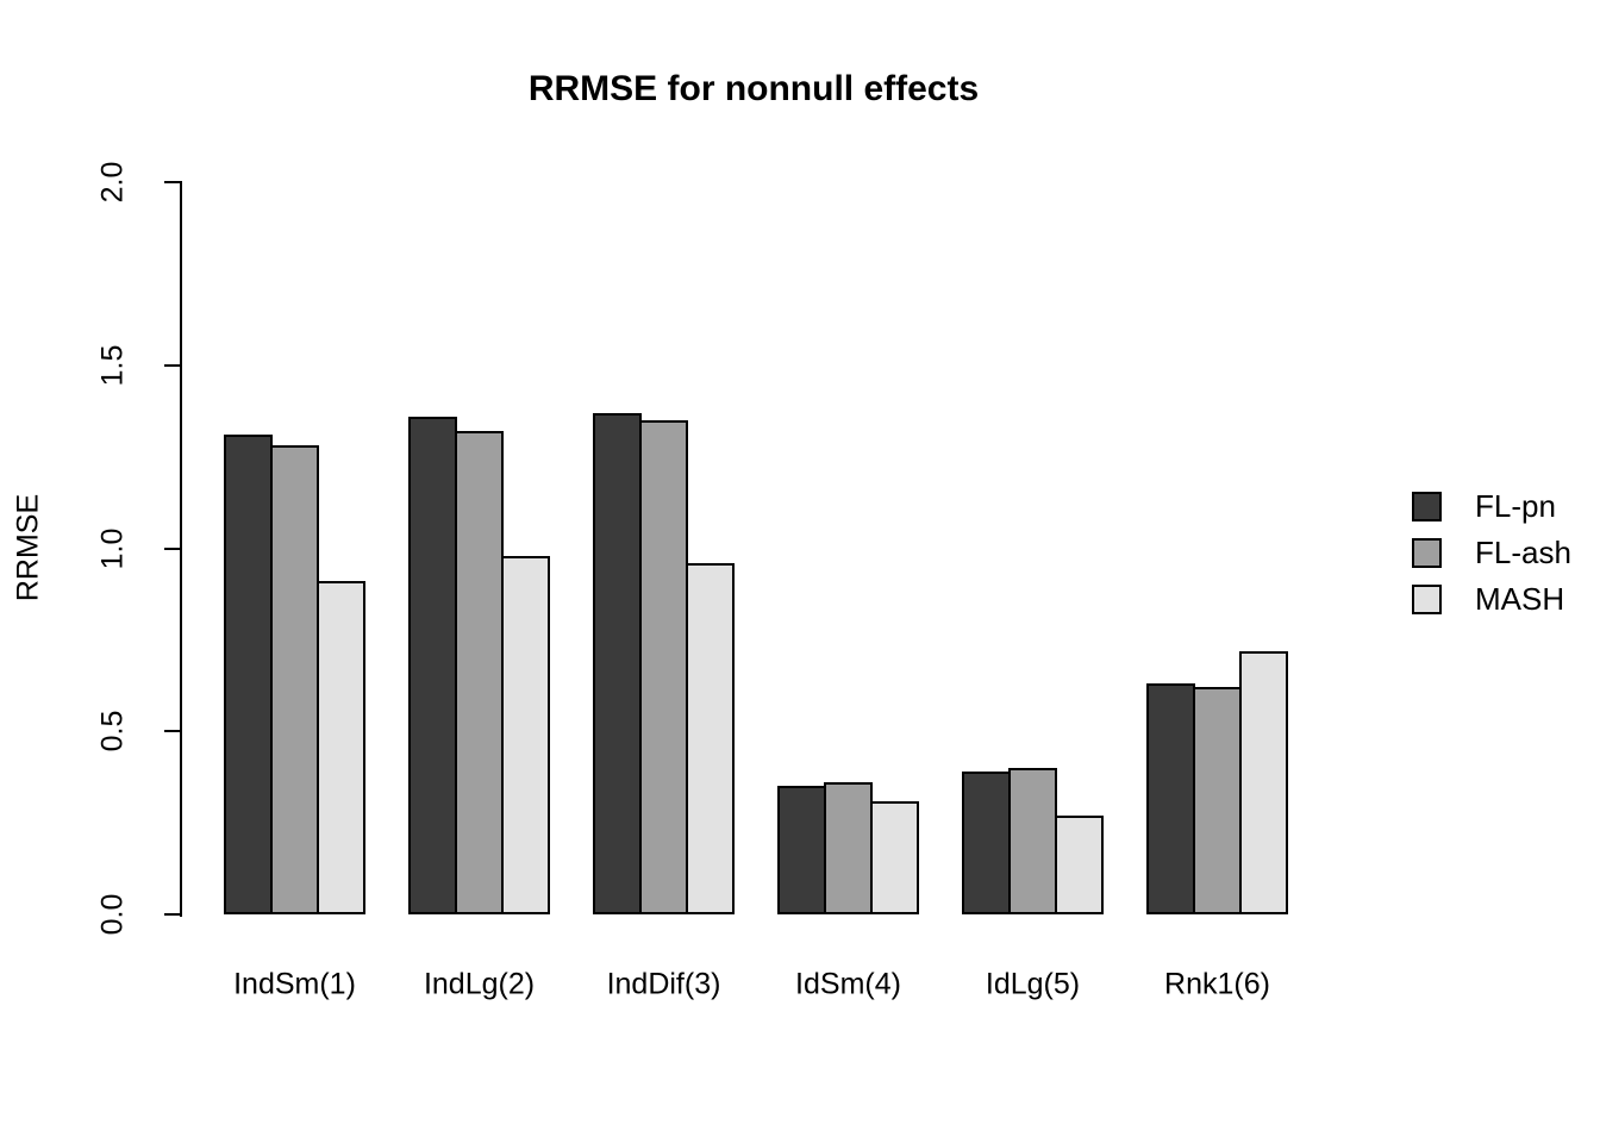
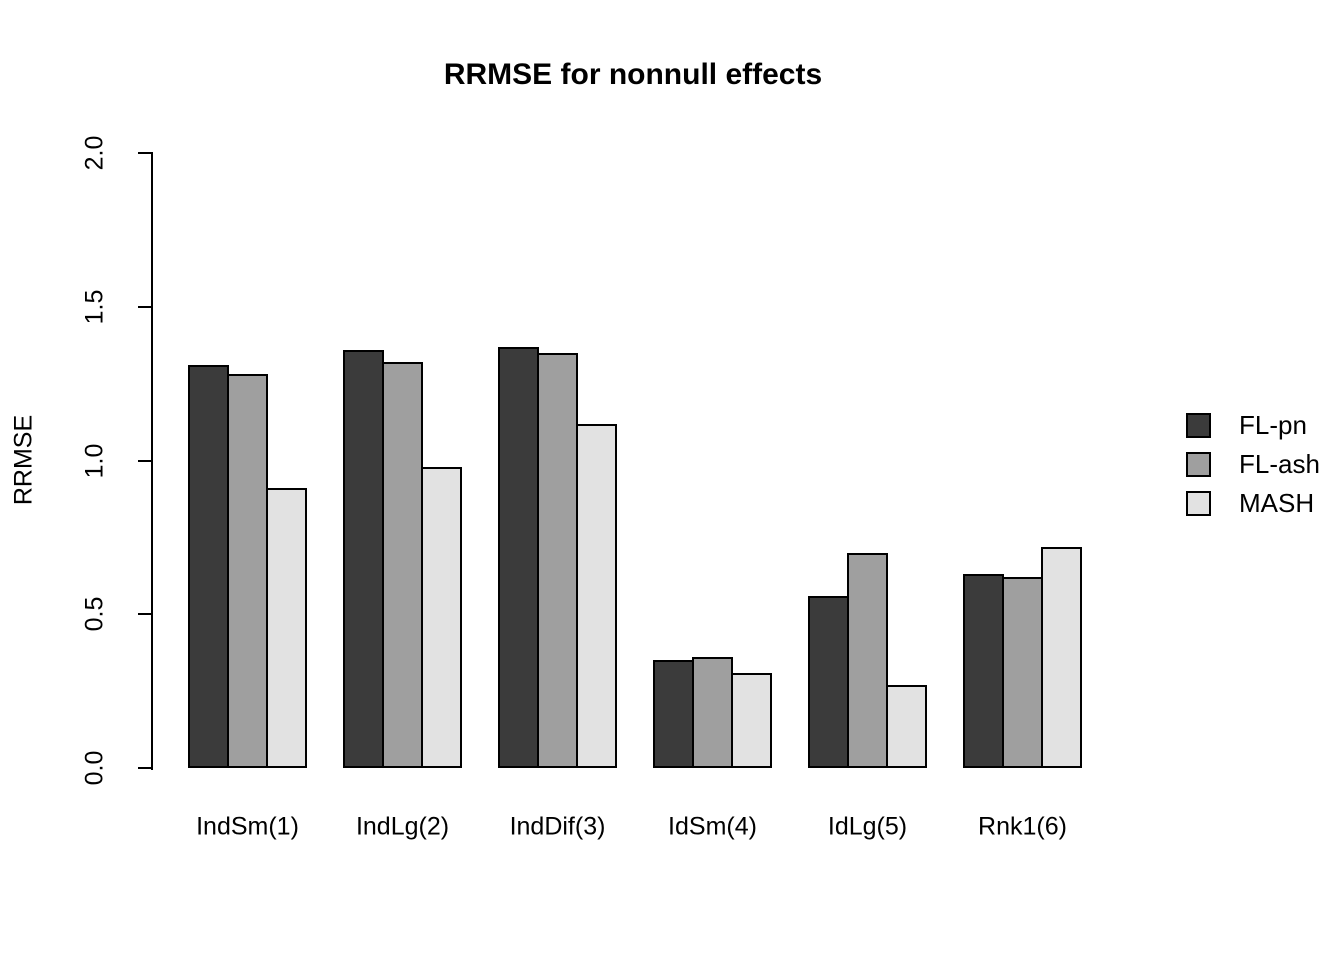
MASH/IndDif(3): 0.96 -> 1.12
FL-pn/IdLg(5): 0.39 -> 0.56
FL-ash/IdLg(5): 0.40 -> 0.70
